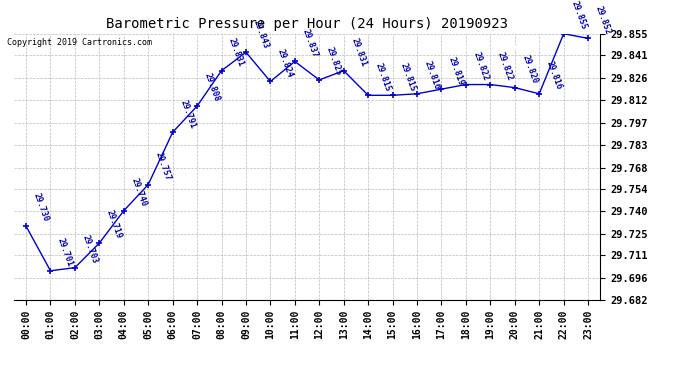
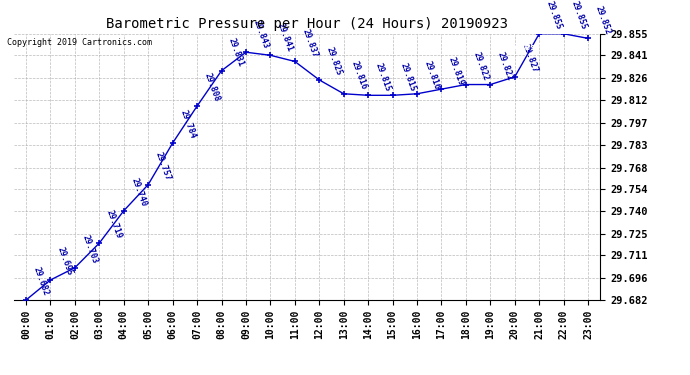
00:00: 29.730 -> 29.682
01:00: 29.701 -> 29.695
06:00: 29.791 -> 29.784
10:00: 29.824 -> 29.841
13:00: 29.831 -> 29.816
20:00: 29.820 -> 29.827
21:00: 29.816 -> 29.855
